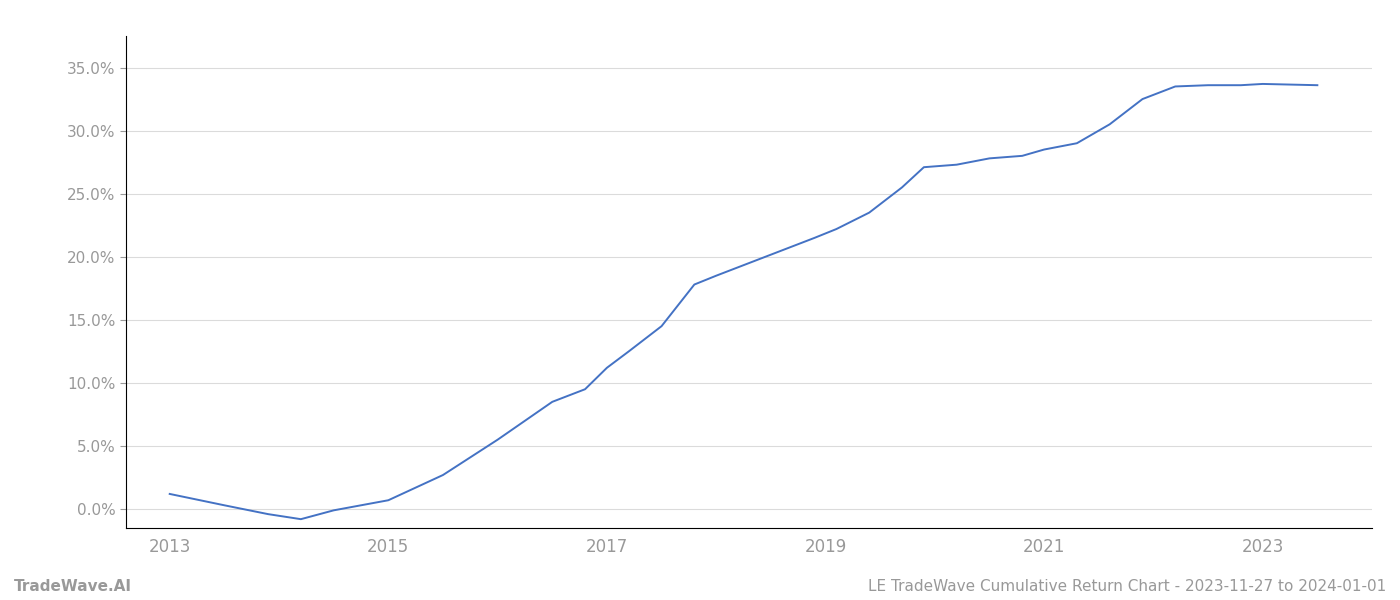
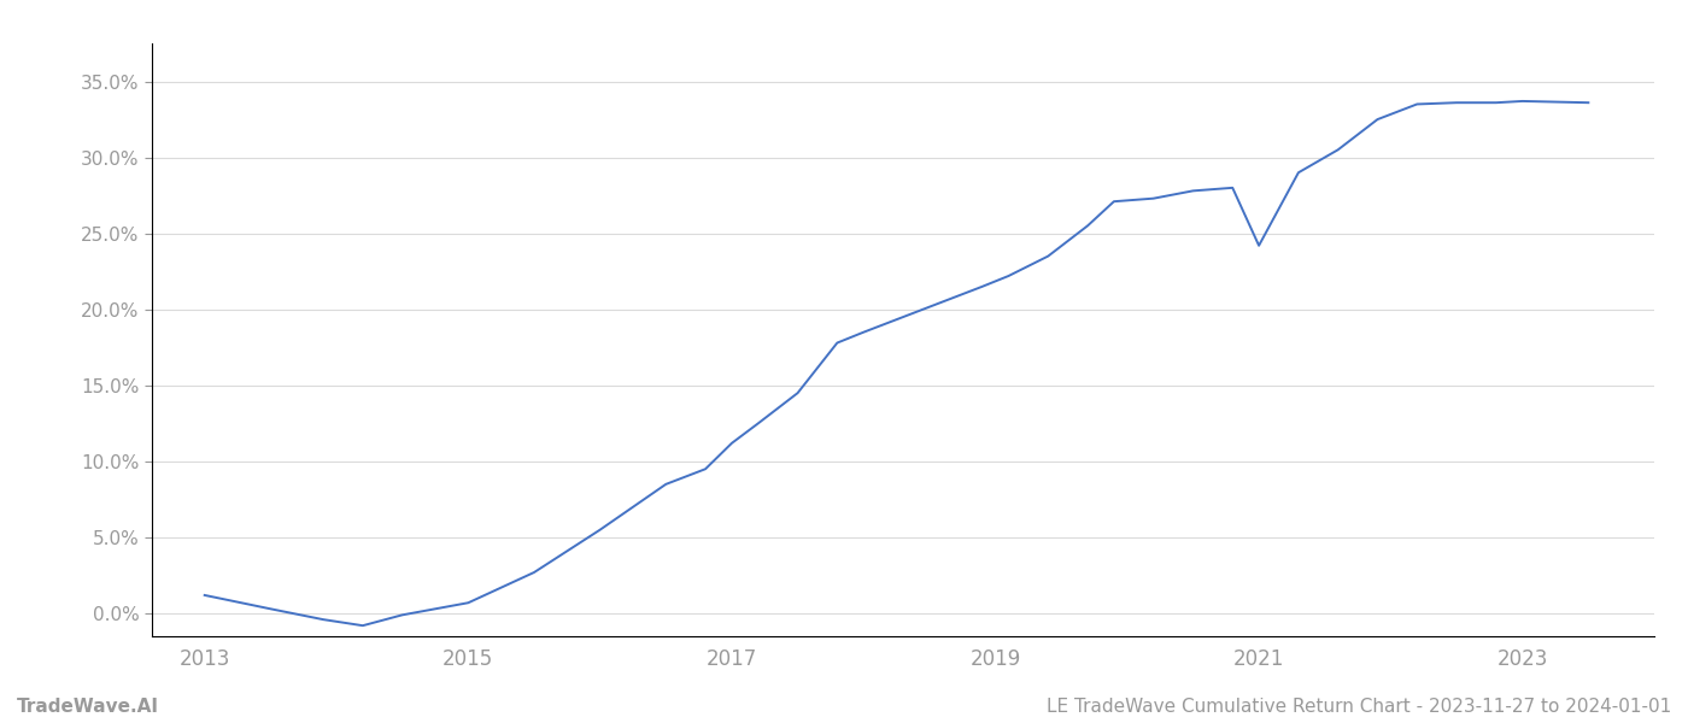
2021: 28.5% -> 24.2%
